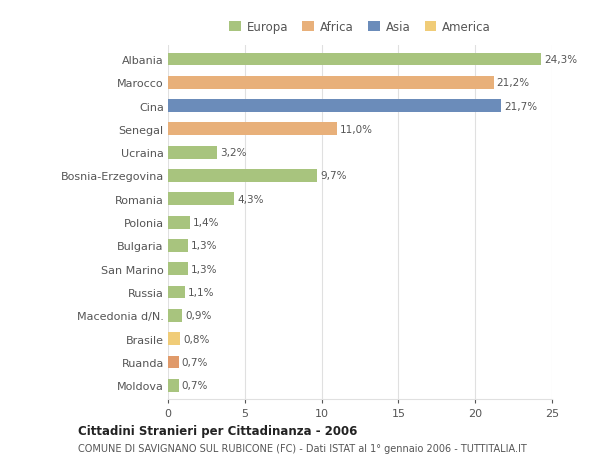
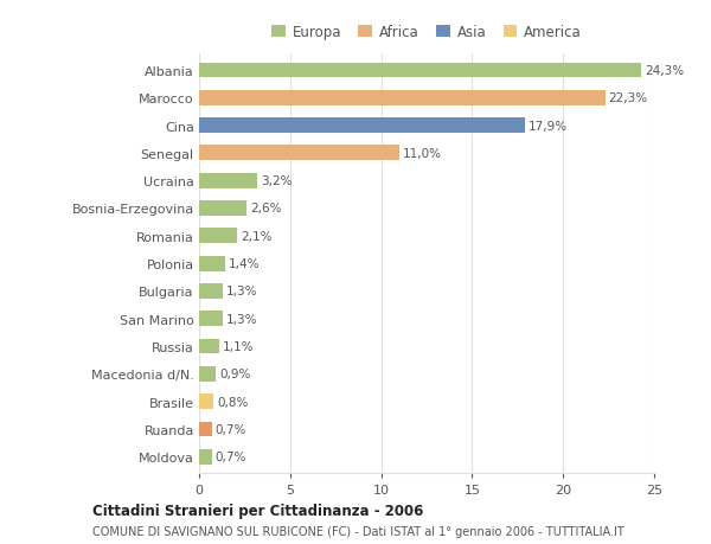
Marocco: 21,2% -> 22,3%
Cina: 21,7% -> 17,9%
Bosnia-Erzegovina: 9,7% -> 2,6%
Romania: 4,3% -> 2,1%
